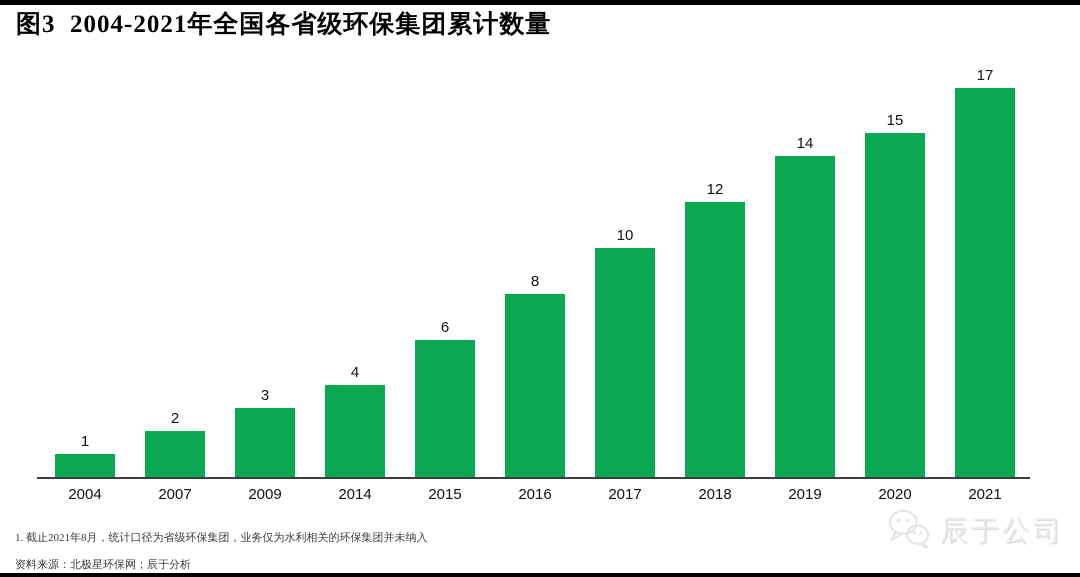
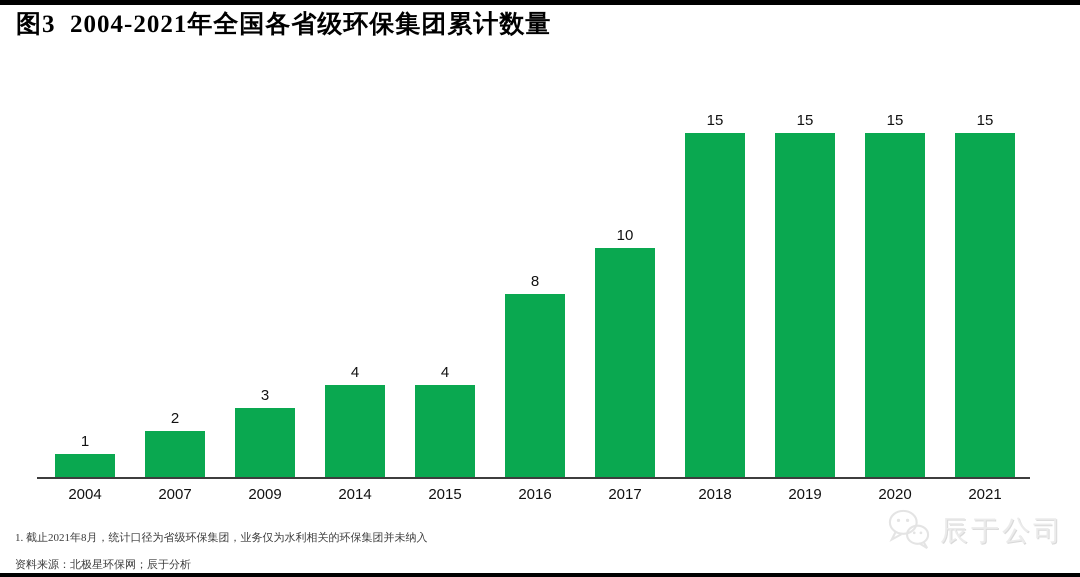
2015: 6 -> 4
2018: 12 -> 15
2019: 14 -> 15
2021: 17 -> 15
